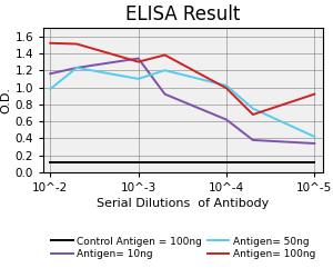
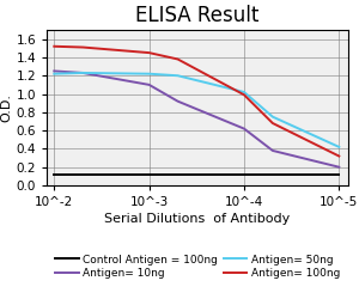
Antigen= 10ng/10^-2: 1.16 -> 1.25
Antigen= 50ng/10^-2: 0.98 -> 1.22
Antigen= 10ng/10^-3: 1.34 -> 1.10
Antigen= 50ng/10^-3: 1.10 -> 1.22
Antigen= 100ng/10^-3: 1.30 -> 1.45
Antigen= 10ng/10^-5: 0.34 -> 0.20
Antigen= 100ng/10^-5: 0.92 -> 0.32
